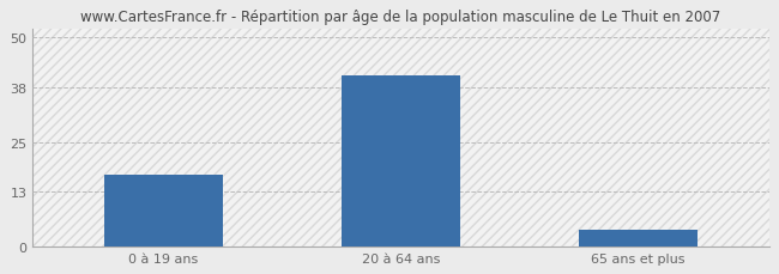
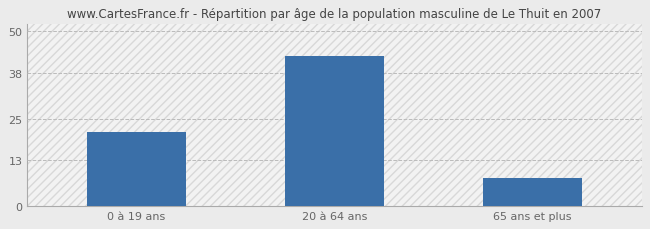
0 à 19 ans: 17 -> 21
20 à 64 ans: 41 -> 43
65 ans et plus: 4 -> 8
